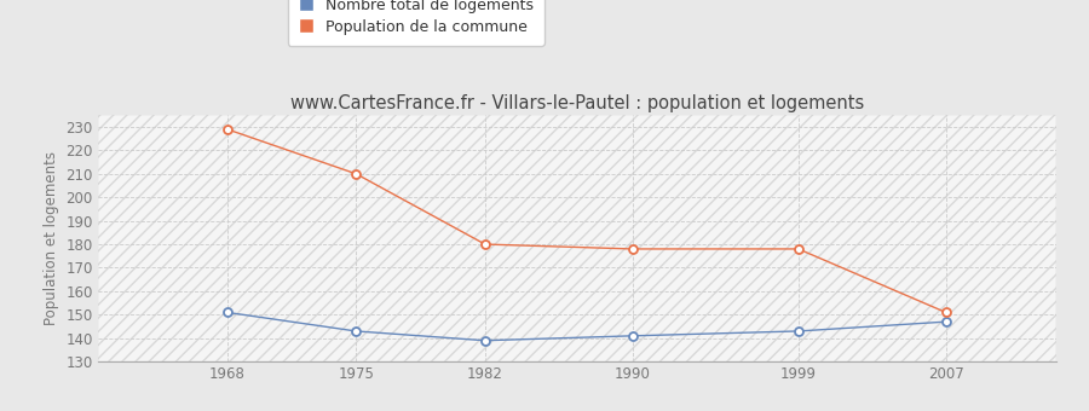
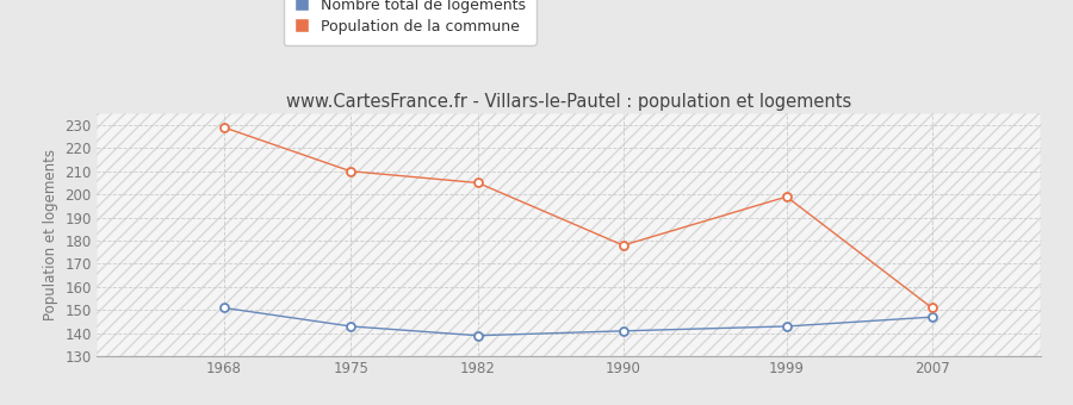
Population de la commune/1982: 180 -> 205
Population de la commune/1999: 178 -> 199
